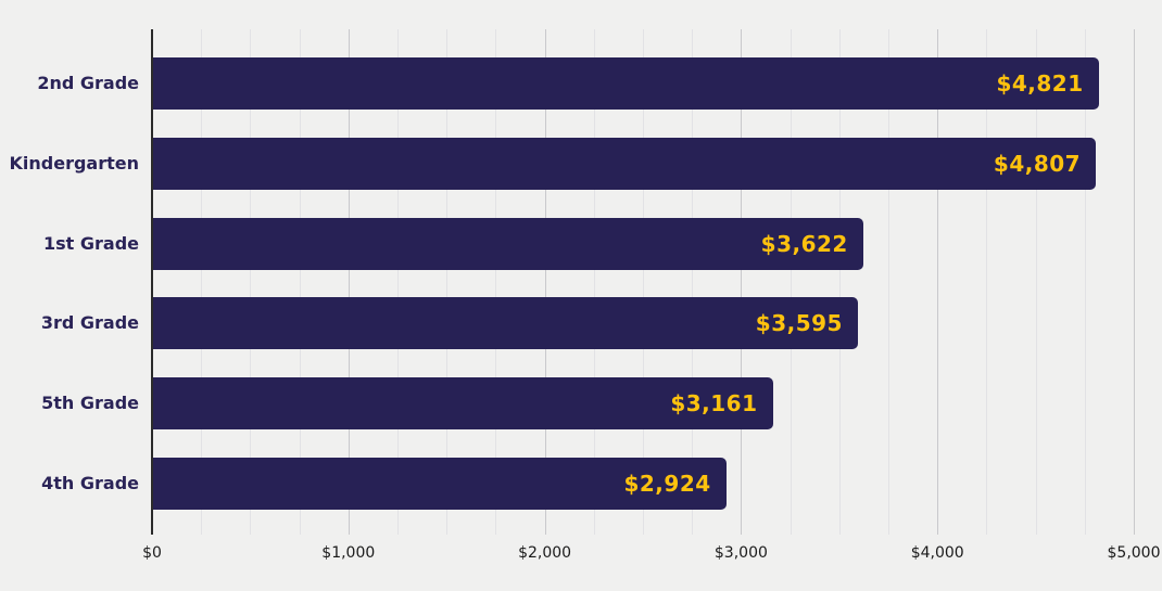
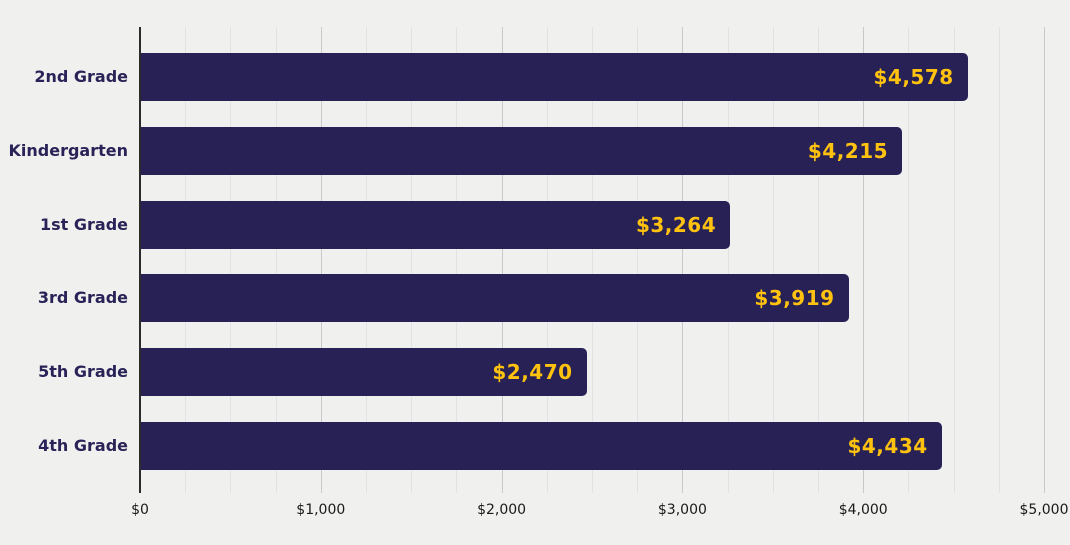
2nd Grade: $4,821 -> $4,578
Kindergarten: $4,807 -> $4,215
1st Grade: $3,622 -> $3,264
3rd Grade: $3,595 -> $3,919
5th Grade: $3,161 -> $2,470
4th Grade: $2,924 -> $4,434
